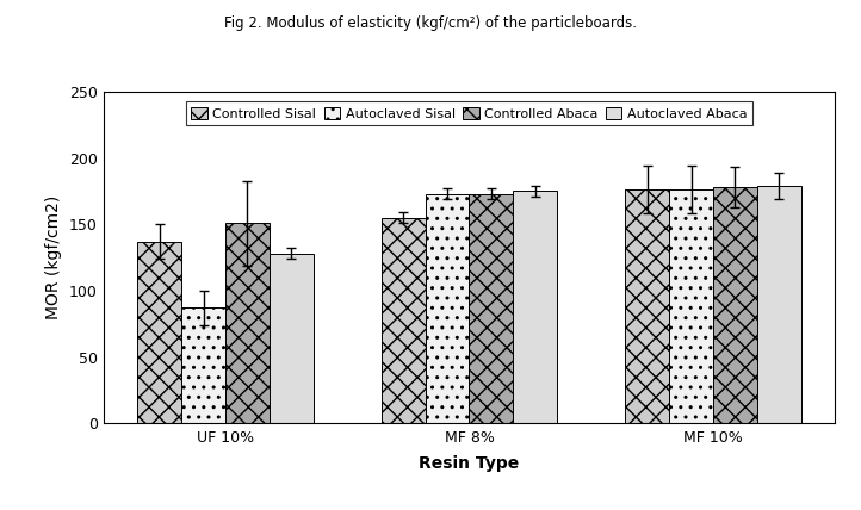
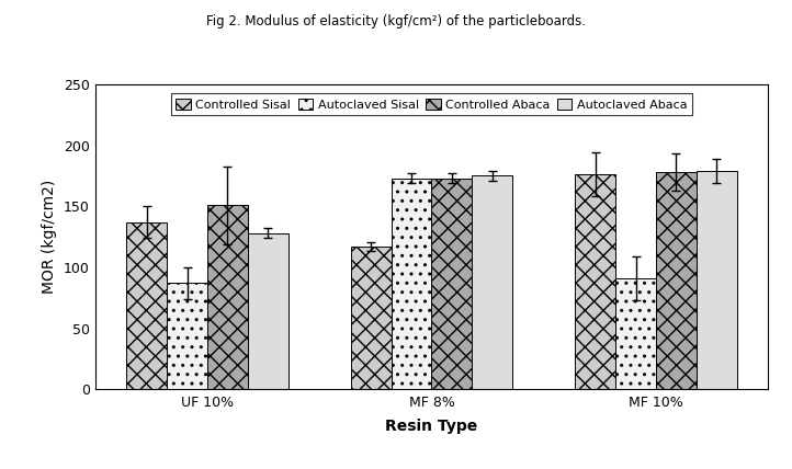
Controlled Sisal/MF 8%: 155 -> 117
Autoclaved Sisal/MF 10%: 176 -> 91
